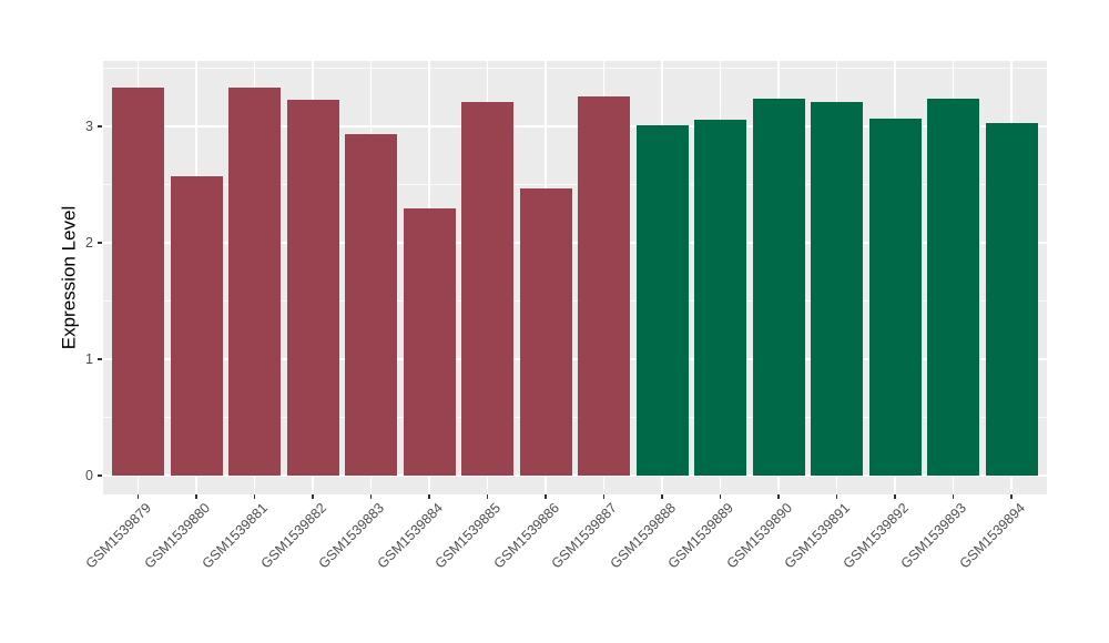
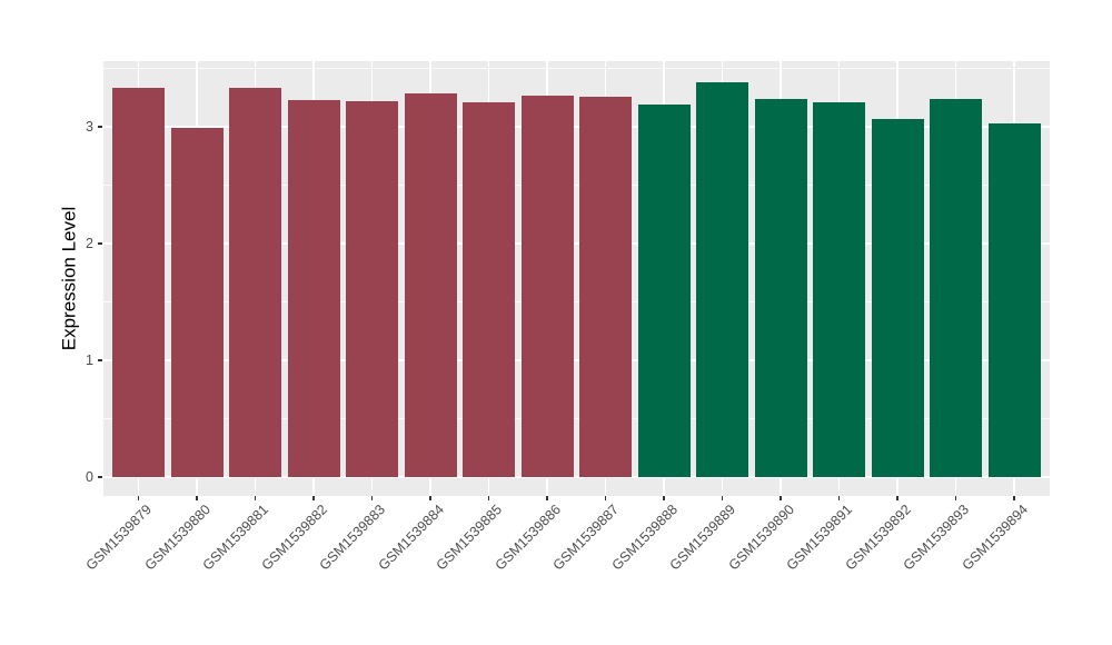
GSM1539880: 2.57 -> 2.99
GSM1539883: 2.93 -> 3.22
GSM1539884: 2.30 -> 3.29
GSM1539886: 2.47 -> 3.27
GSM1539888: 3.01 -> 3.19
GSM1539889: 3.06 -> 3.38
